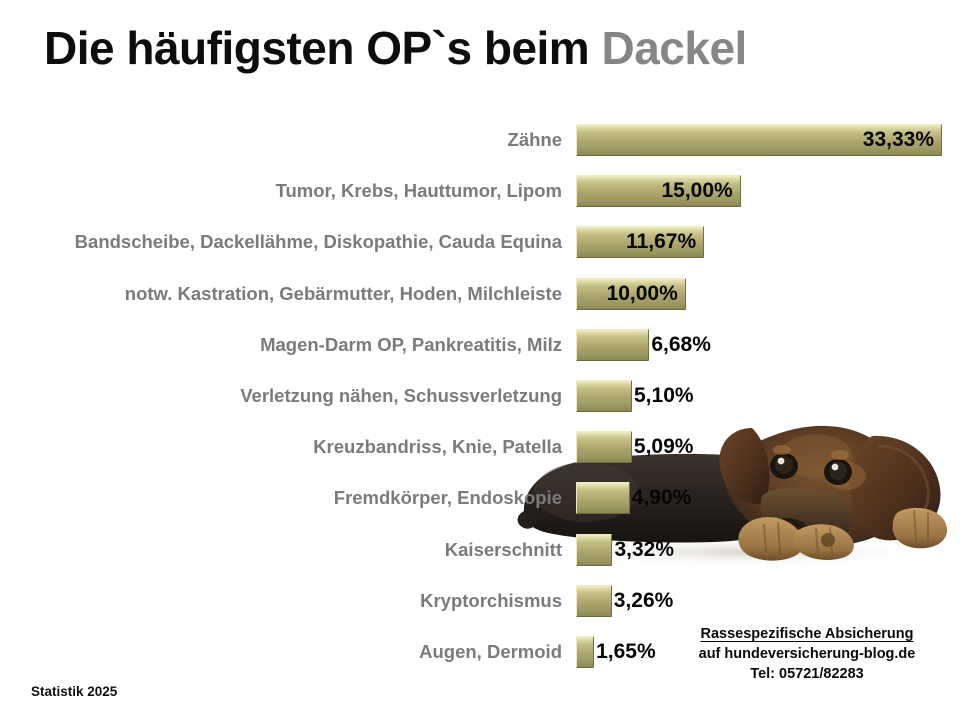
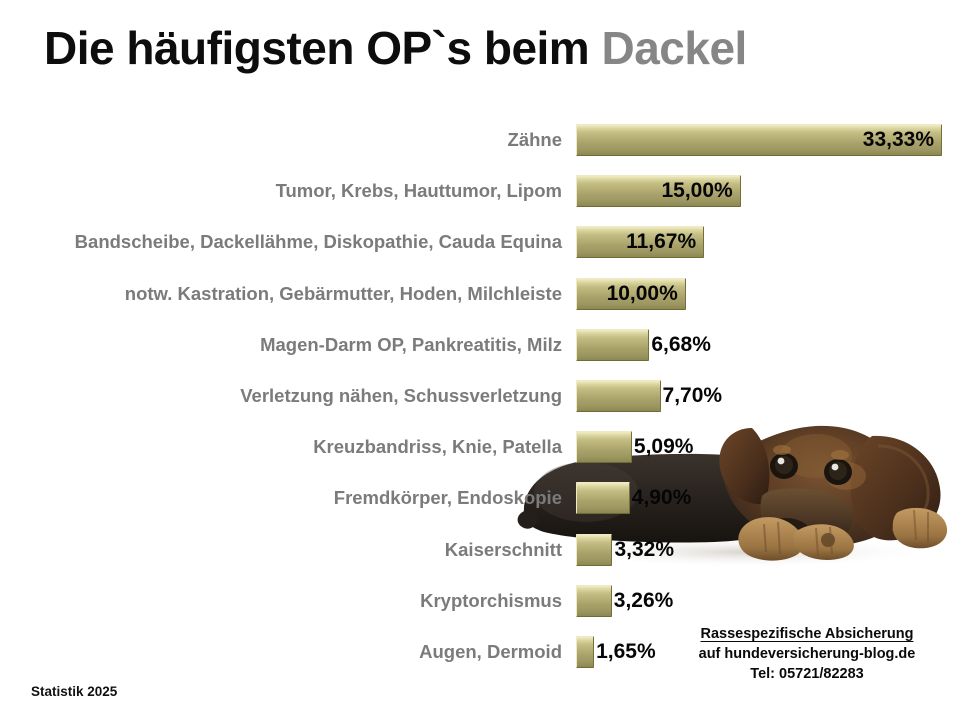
Verletzung nähen, Schussverletzung: 5,10% -> 7,70%
